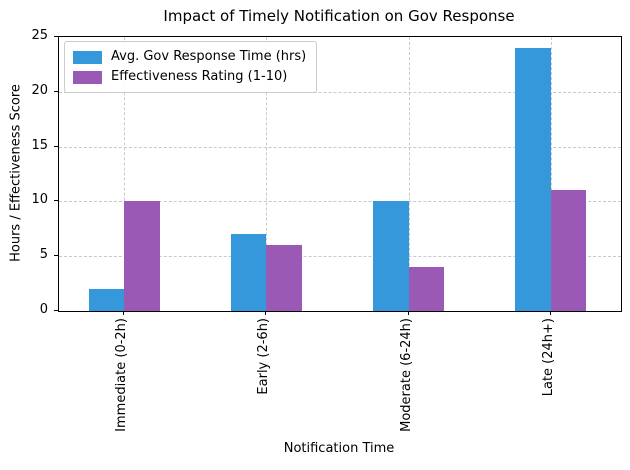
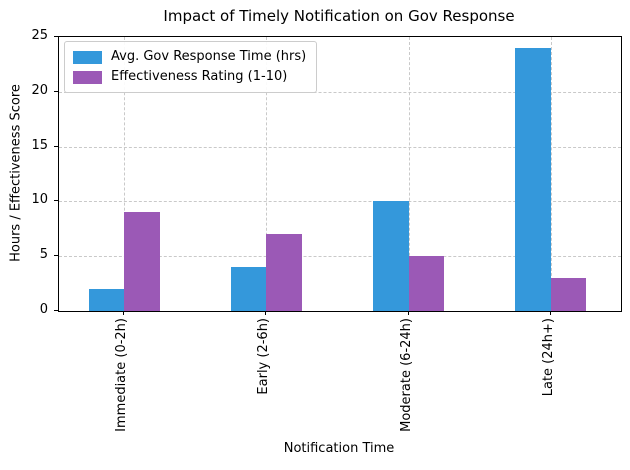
Effectiveness Rating (1-10)/Immediate (0-2h): 10 -> 9
Avg. Gov Response Time (hrs)/Early (2-6h): 7 -> 4
Effectiveness Rating (1-10)/Early (2-6h): 6 -> 7
Effectiveness Rating (1-10)/Moderate (6-24h): 4 -> 5
Effectiveness Rating (1-10)/Late (24h+): 11 -> 3
